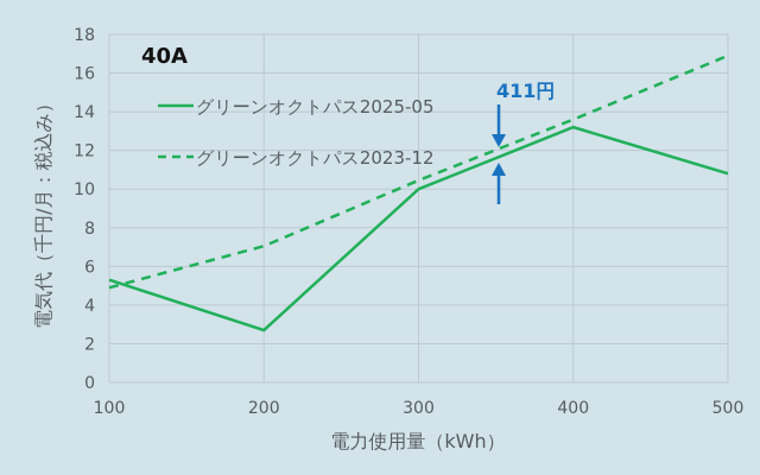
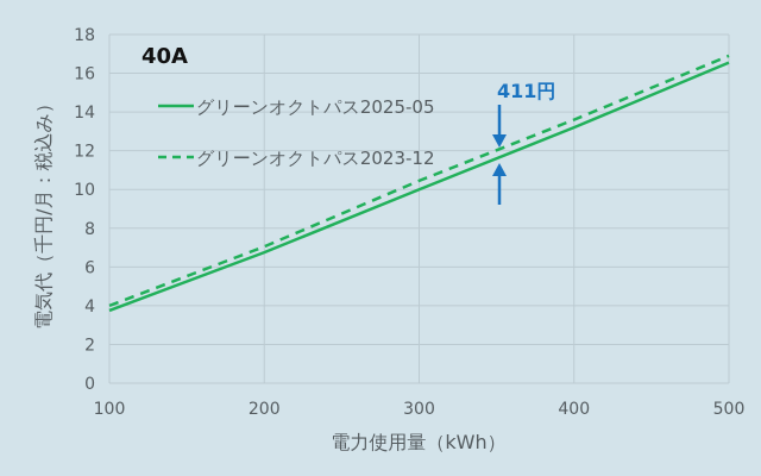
グリーンオクトパス2025-05/100: 5.3 -> 3.8
グリーンオクトパス2023-12/100: 4.9 -> 4.0
グリーンオクトパス2025-05/200: 2.7 -> 6.8
グリーンオクトパス2025-05/500: 10.8 -> 16.6
